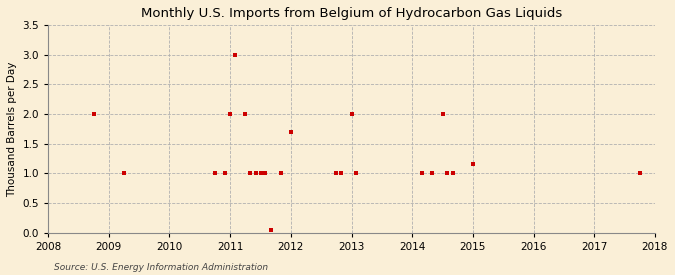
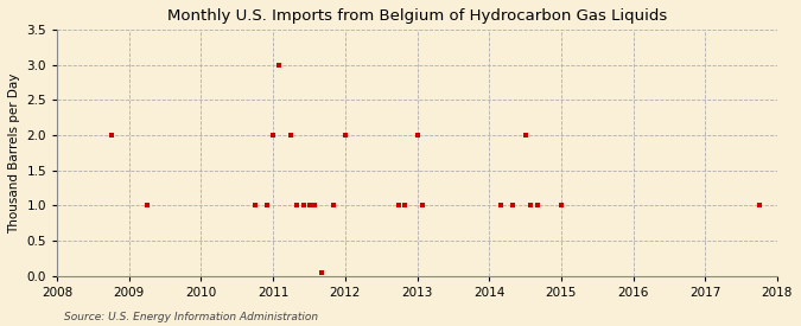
2012: 1.70 -> 2.00
2015: 1.16 -> 1.00
